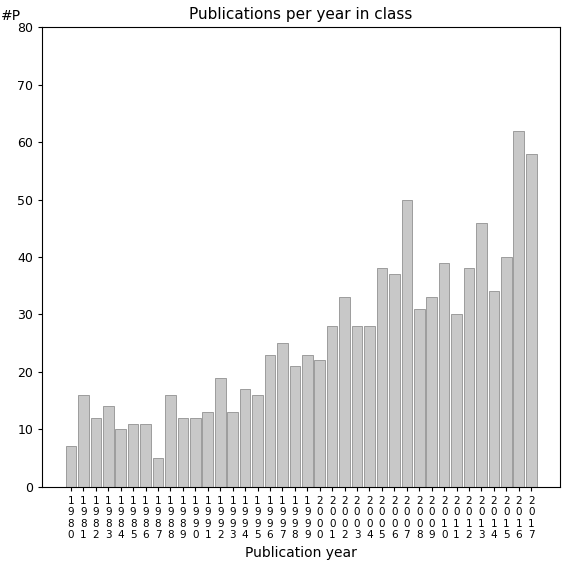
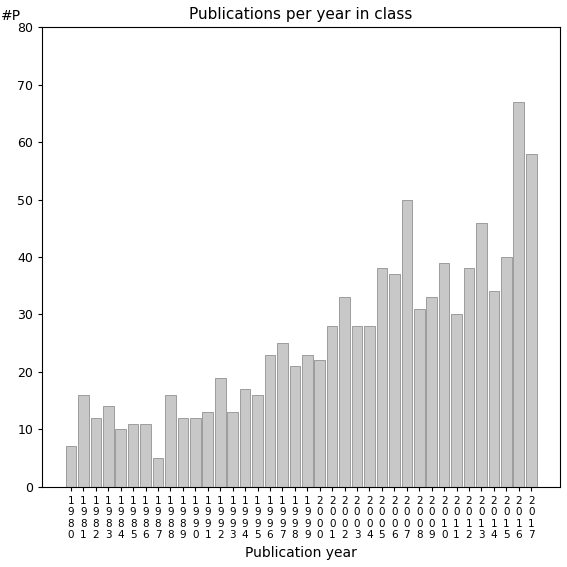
2 0 1 6: 62 -> 67
